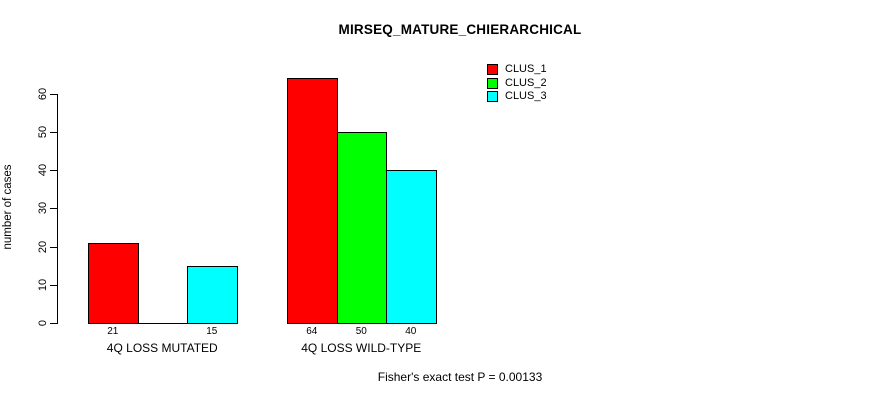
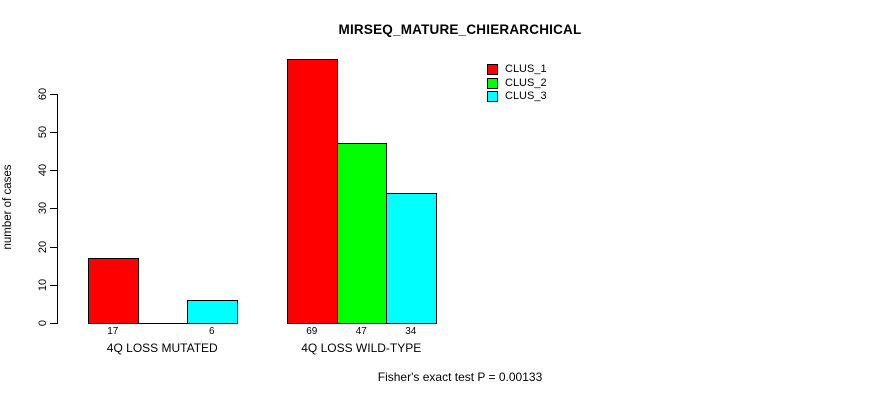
CLUS_1/4Q LOSS MUTATED: 21 -> 17
CLUS_3/4Q LOSS MUTATED: 15 -> 6
CLUS_1/4Q LOSS WILD-TYPE: 64 -> 69
CLUS_2/4Q LOSS WILD-TYPE: 50 -> 47
CLUS_3/4Q LOSS WILD-TYPE: 40 -> 34
